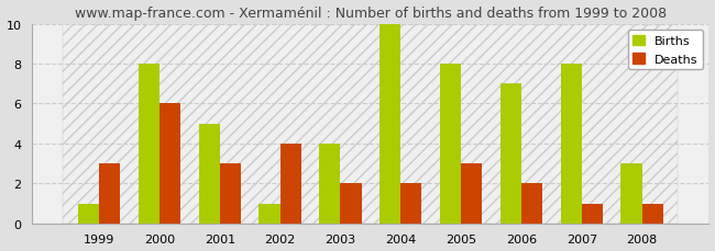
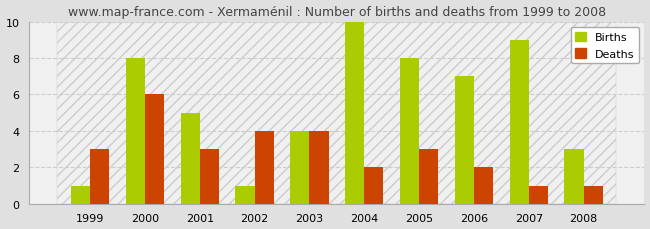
Deaths/2003: 2 -> 4
Births/2007: 8 -> 9
